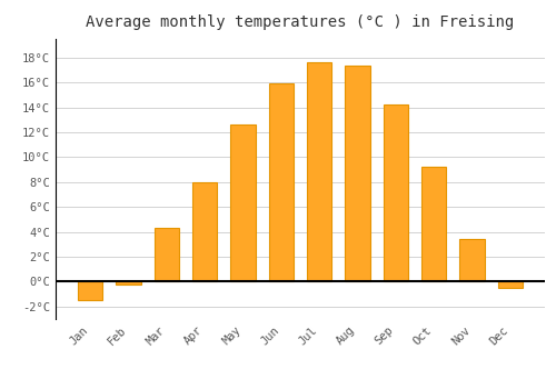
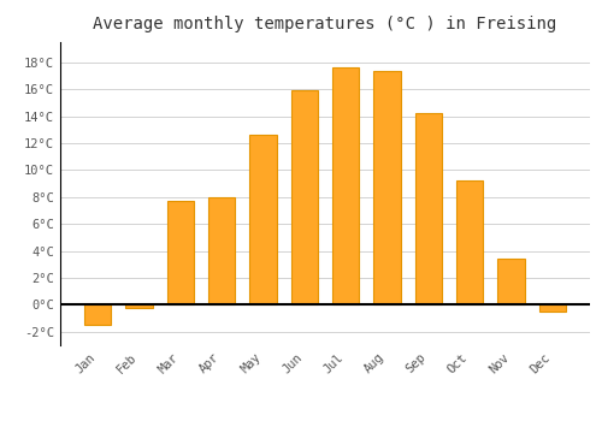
Mar: 4.3°C -> 7.7°C
